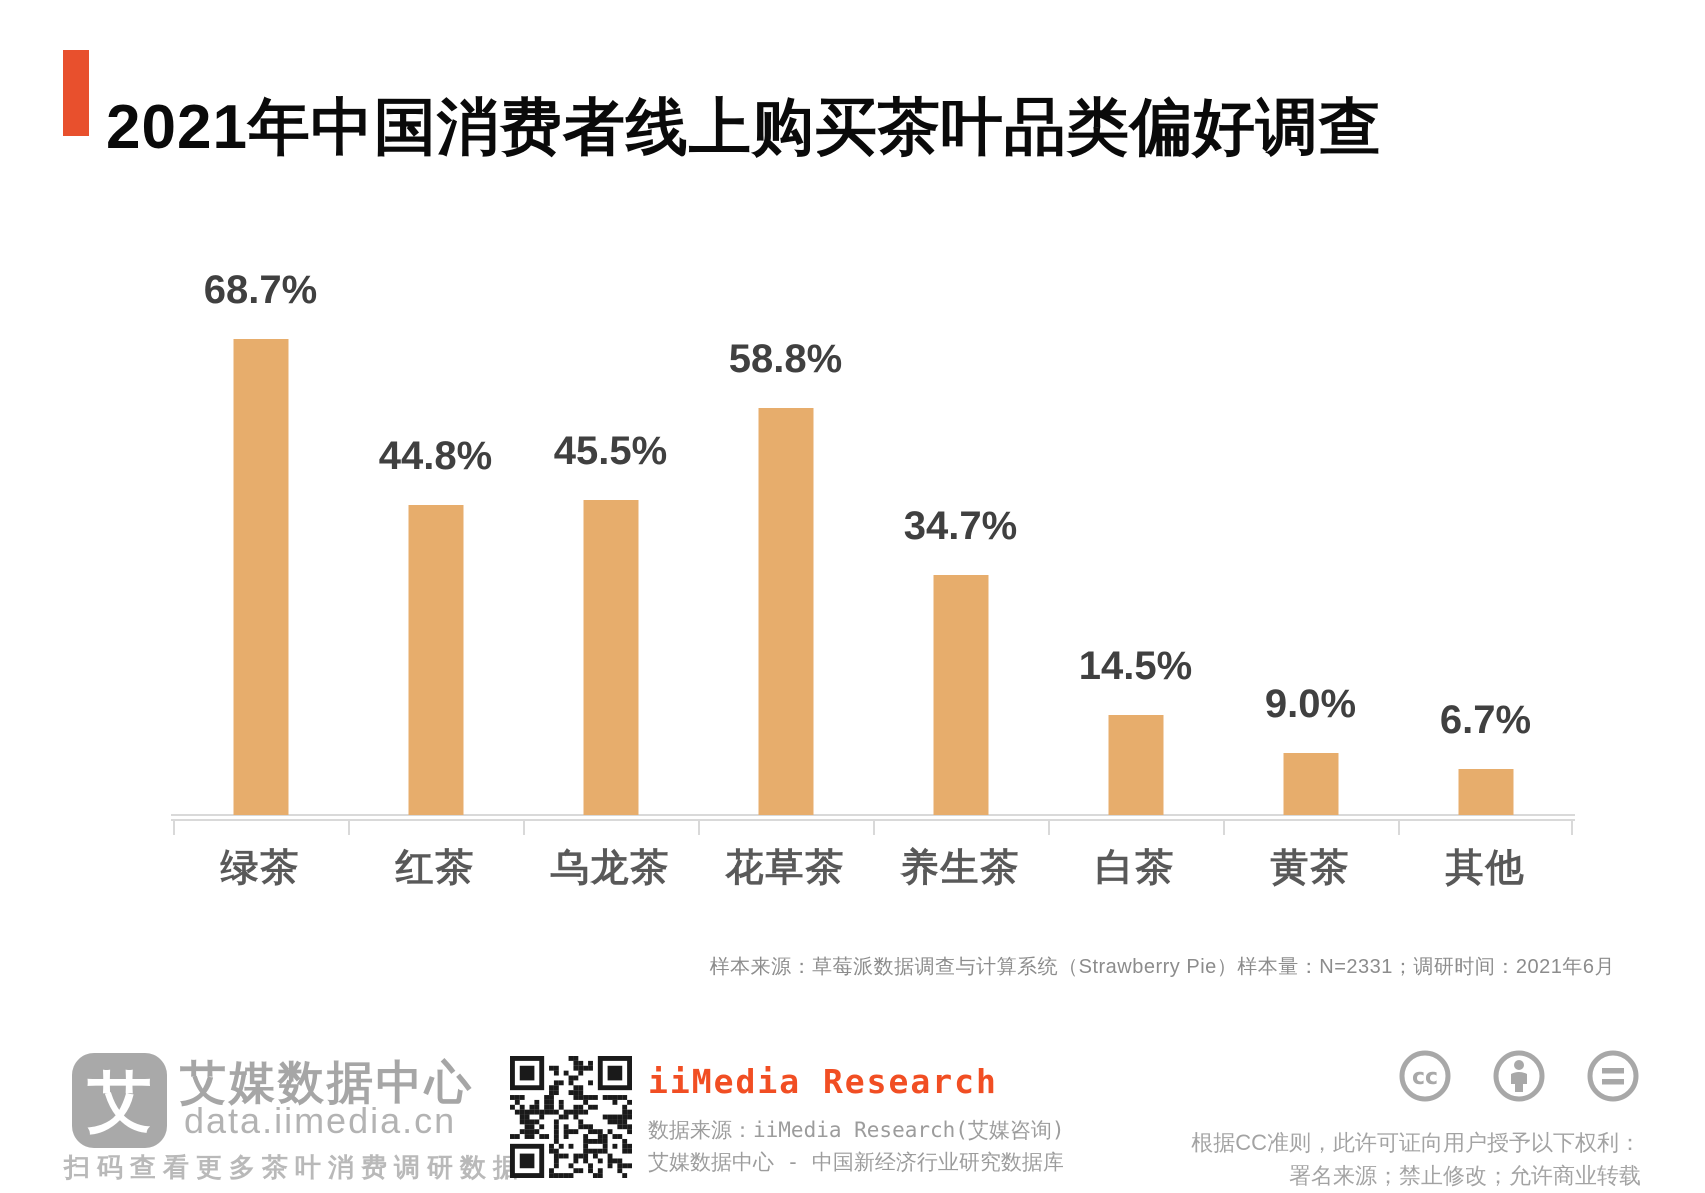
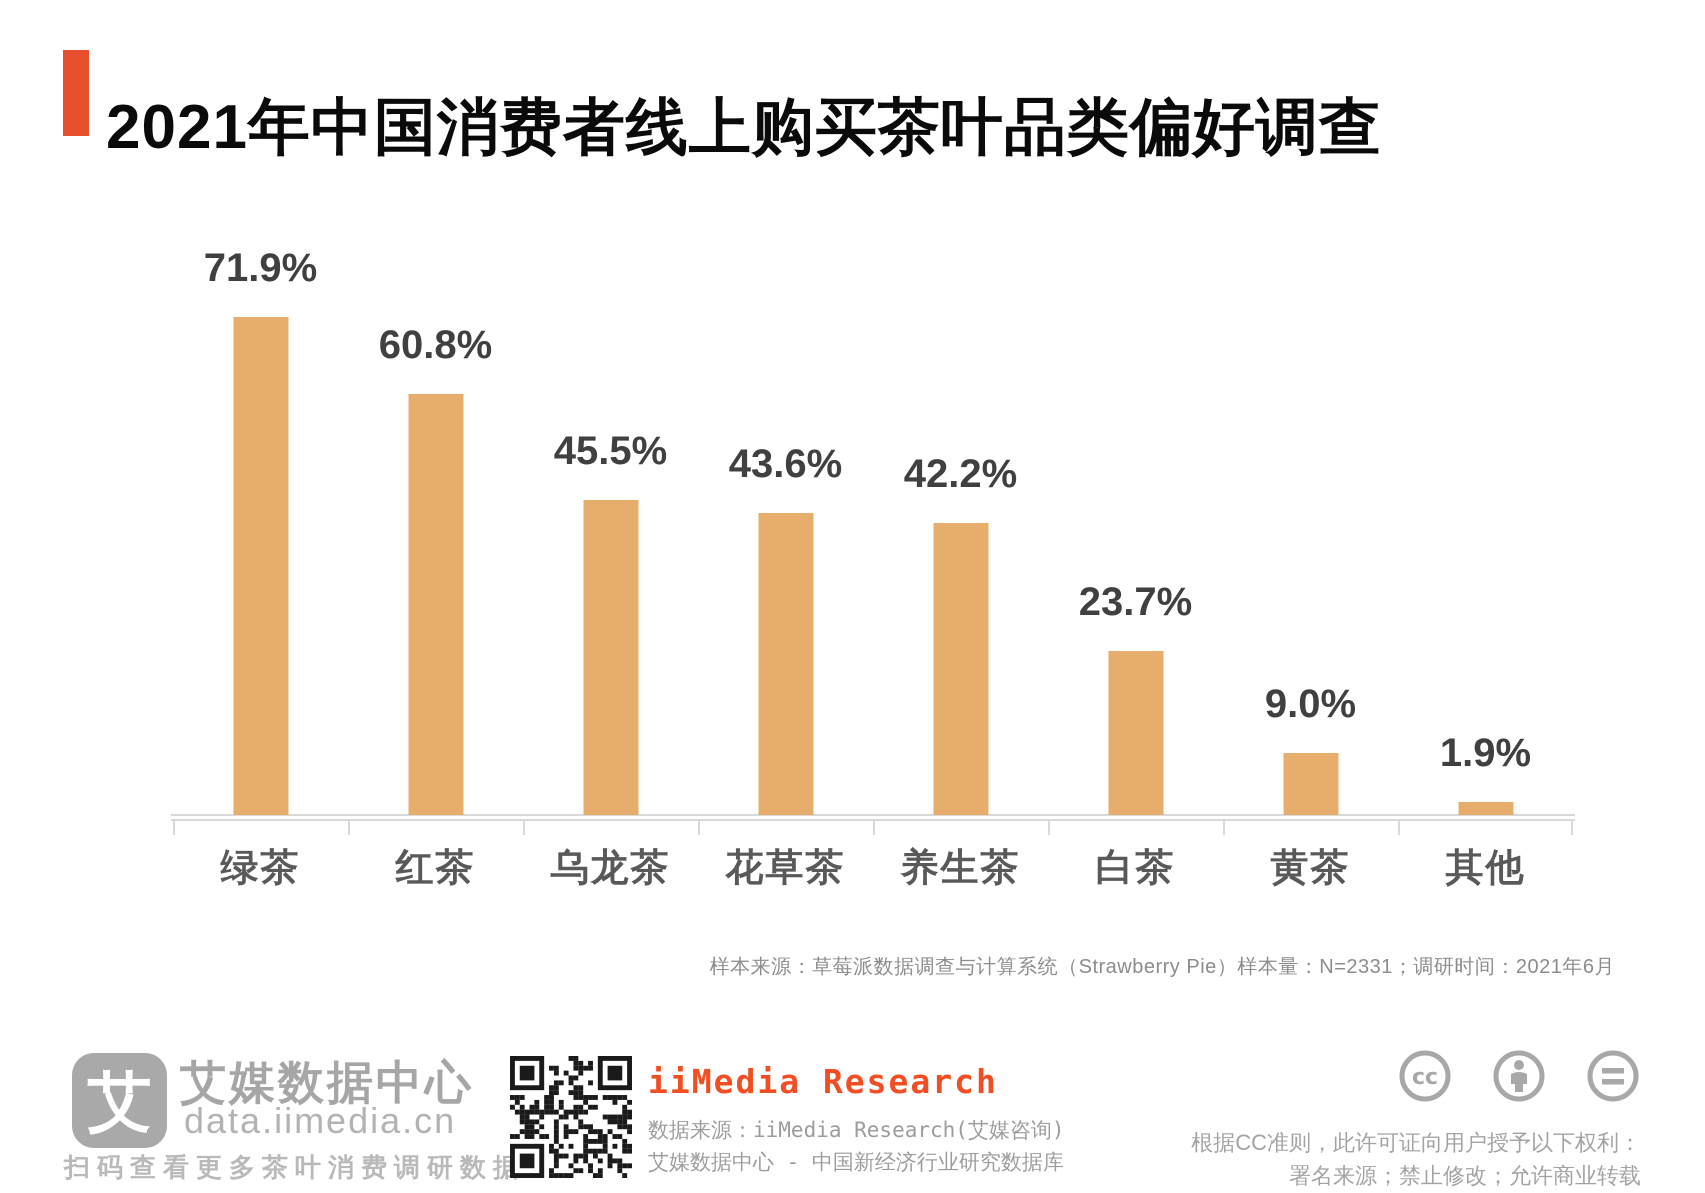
绿茶: 68.7% -> 71.9%
红茶: 44.8% -> 60.8%
花草茶: 58.8% -> 43.6%
养生茶: 34.7% -> 42.2%
白茶: 14.5% -> 23.7%
其他: 6.7% -> 1.9%
